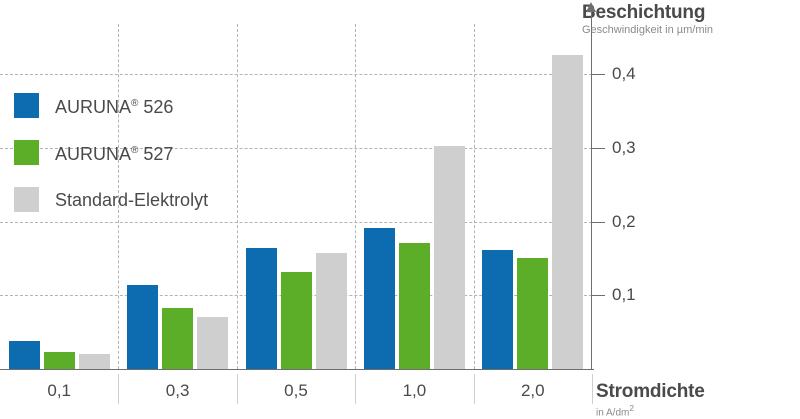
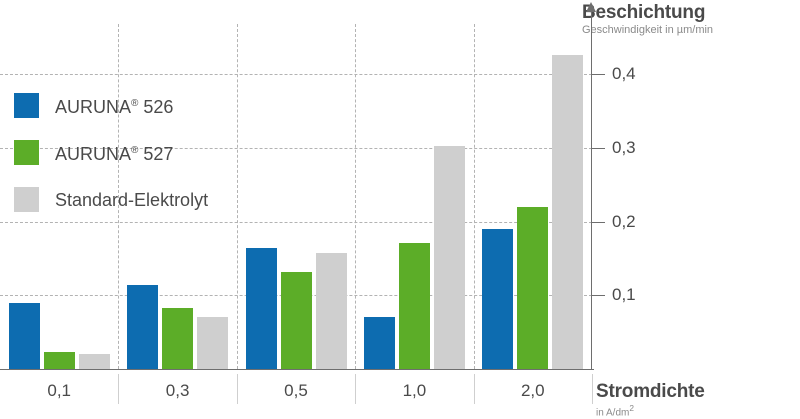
AURUNA® 526/0,1: 0,04 -> 0,09
AURUNA® 526/1,0: 0,19 -> 0,07
AURUNA® 526/2,0: 0,16 -> 0,19
AURUNA® 527/2,0: 0,15 -> 0,22
